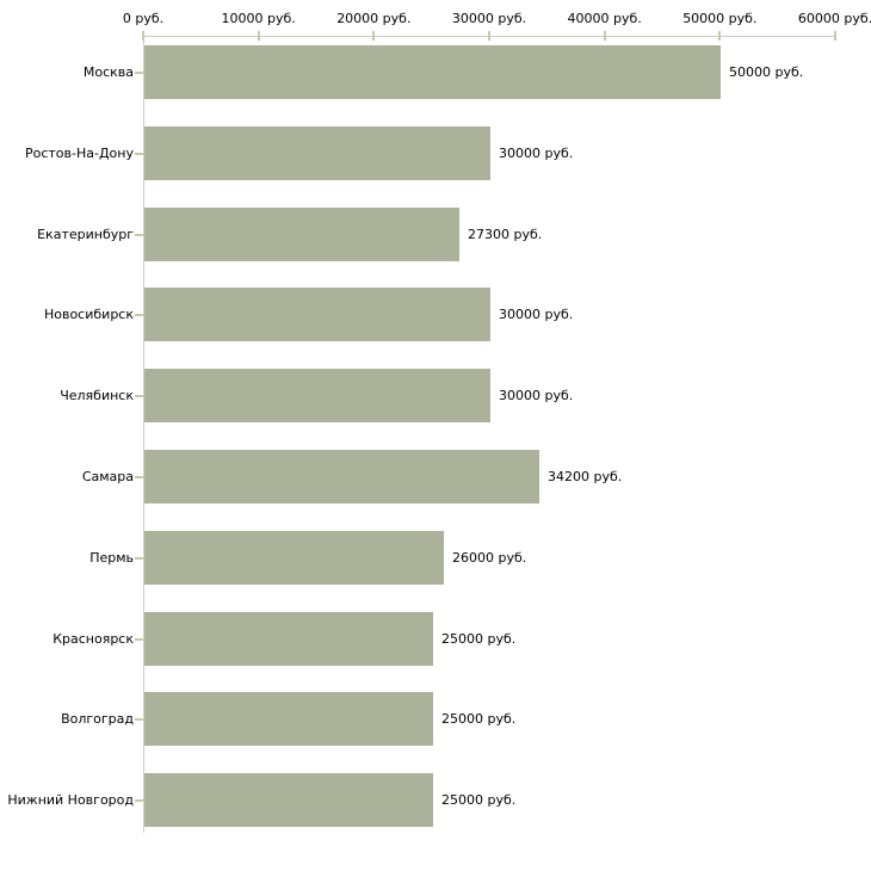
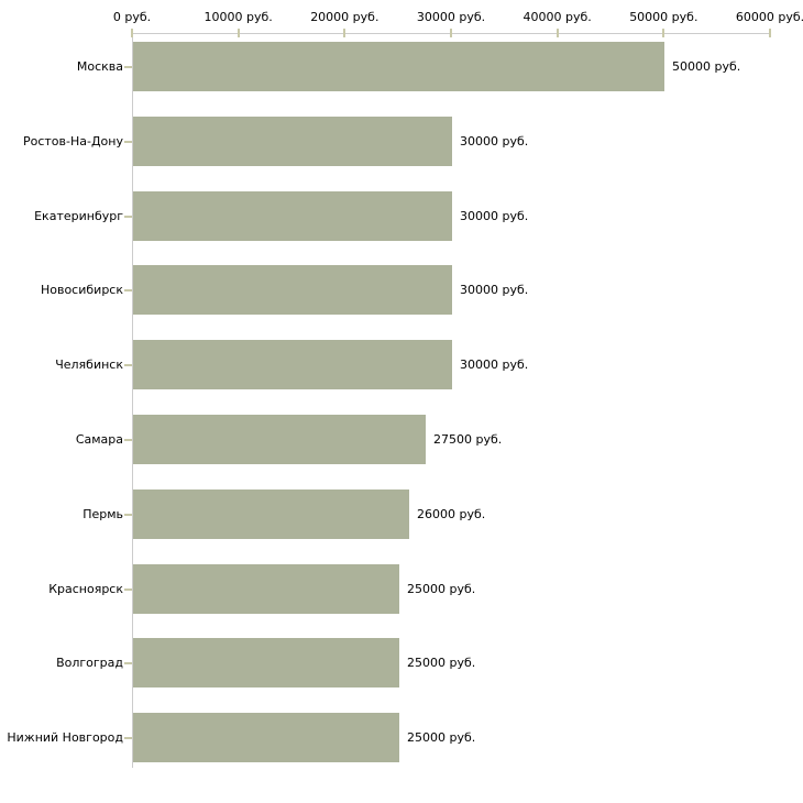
Екатеринбург: 27300 -> 30000
Самара: 34200 -> 27500
